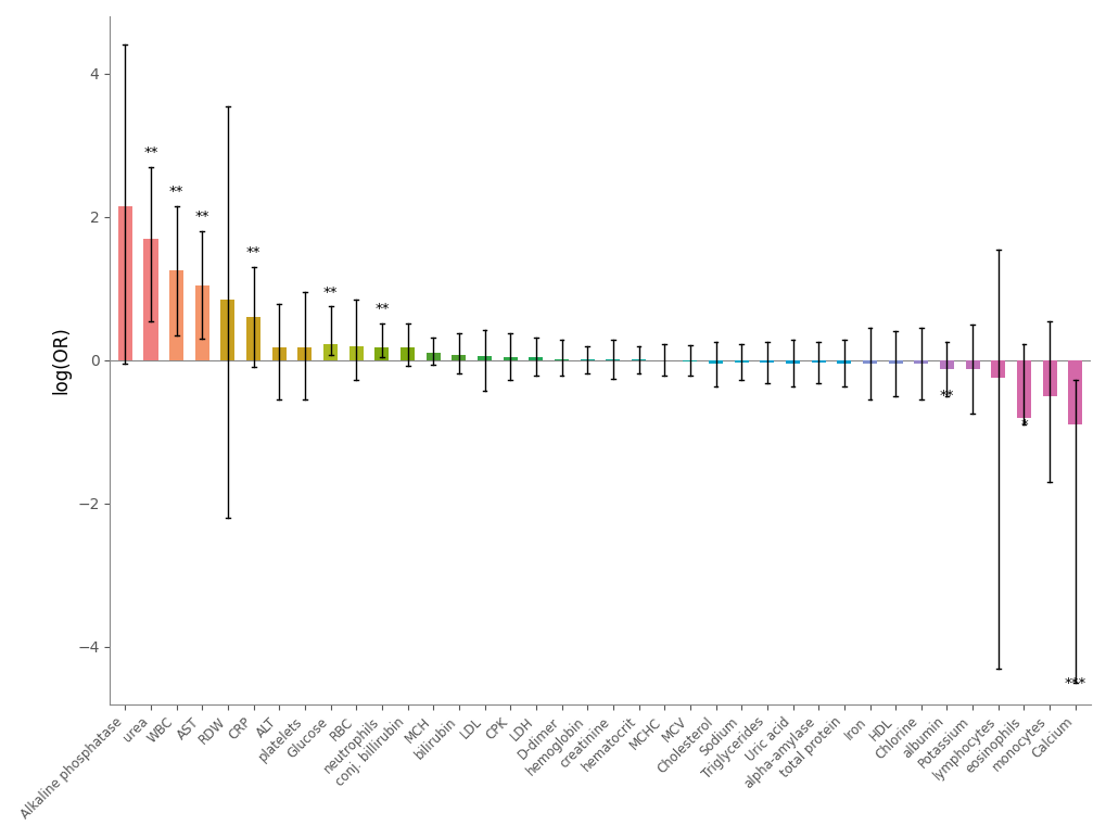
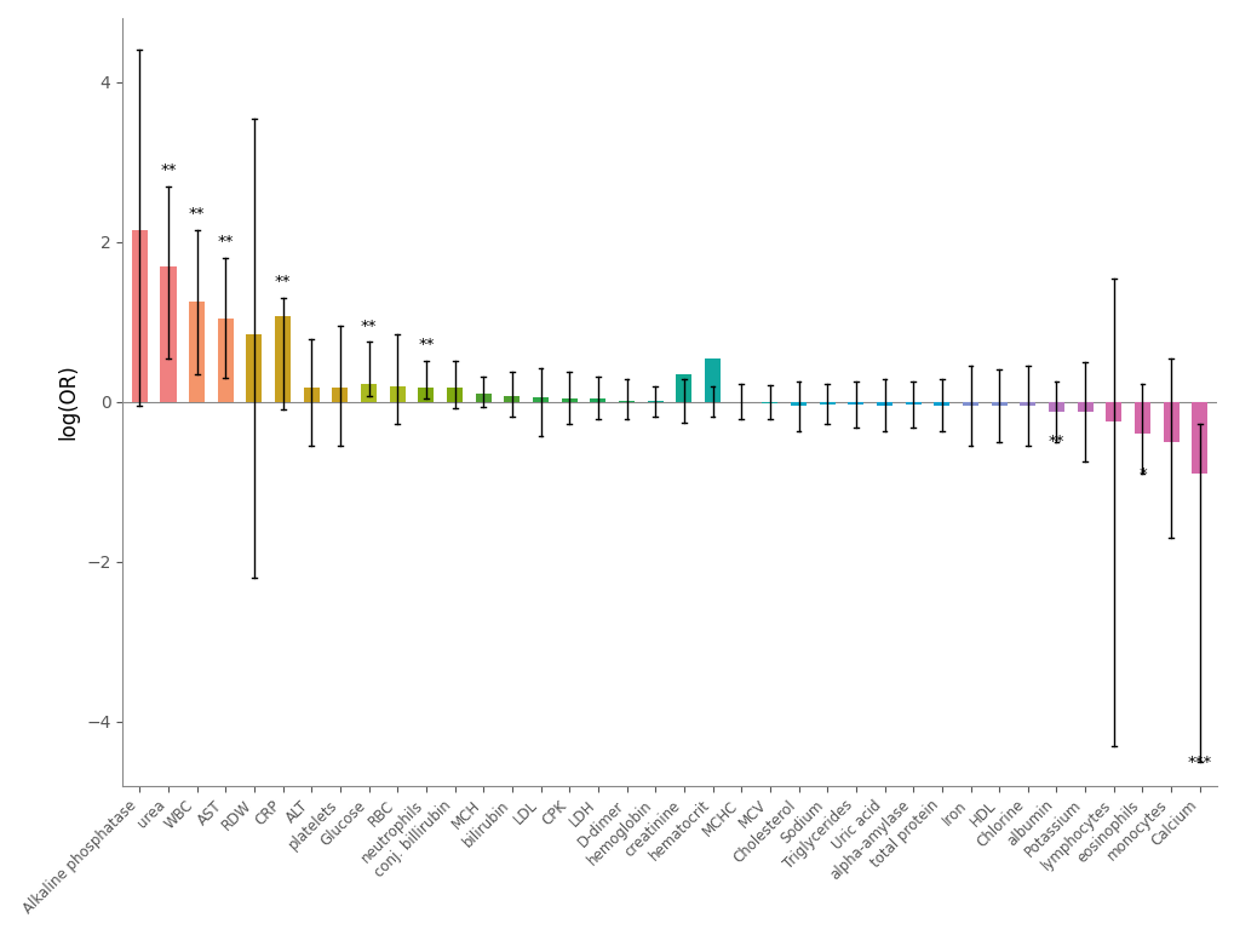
CRP: 0.60 -> 1.08
creatinine: 0.01 -> 0.34
hematocrit: 0.01 -> 0.54
eosinophils: -0.80 -> -0.40
